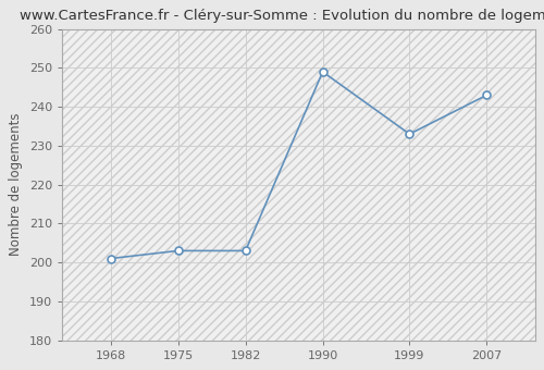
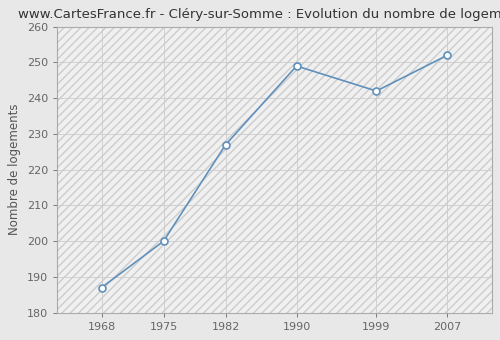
1968: 201 -> 187
1975: 203 -> 200
1982: 203 -> 227
1999: 233 -> 242
2007: 243 -> 252
